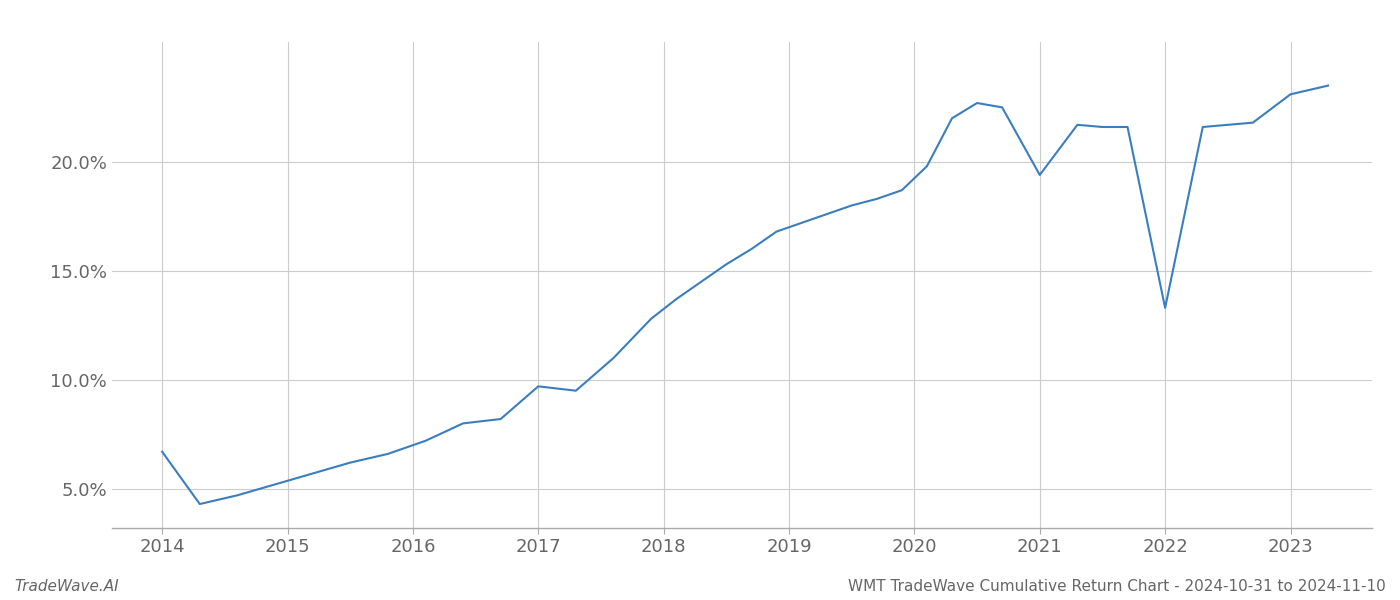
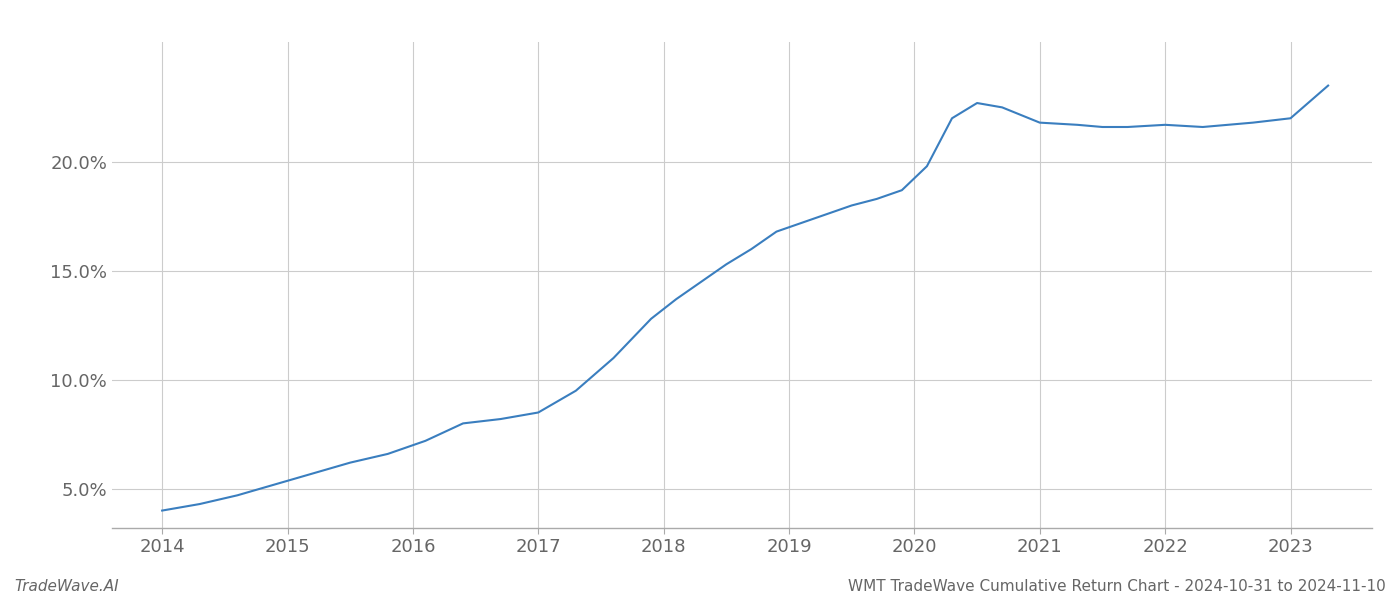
2014: 6.7% -> 4.0%
2017: 9.7% -> 8.5%
2021: 19.4% -> 21.8%
2022: 13.3% -> 21.7%
2023: 23.1% -> 22.0%
